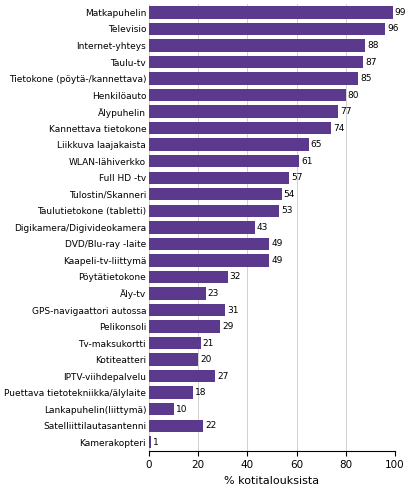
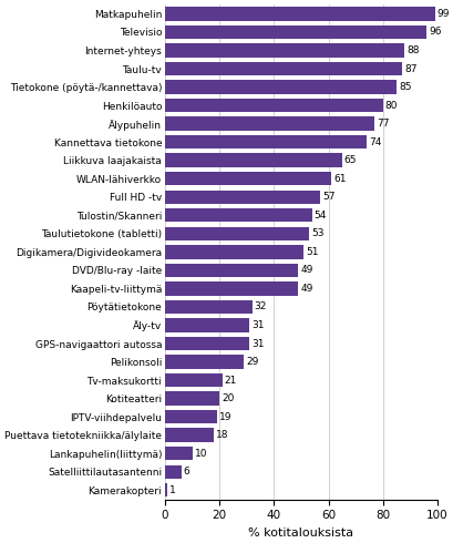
Digikamera/Digivideokamera: 43 -> 51
Äly-tv: 23 -> 31
IPTV-viihdepalvelu: 27 -> 19
Satelliittilautasantenni: 22 -> 6
